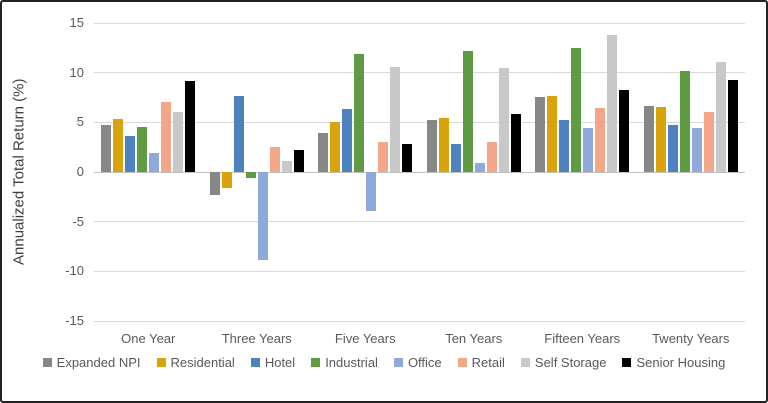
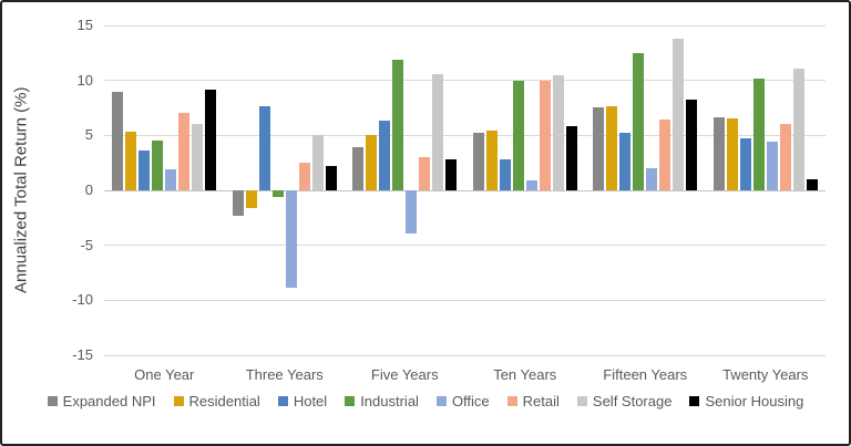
Expanded NPI/One Year: 5 -> 9
Self Storage/Three Years: 1 -> 5
Industrial/Ten Years: 12 -> 10
Retail/Ten Years: 3 -> 10
Office/Fifteen Years: 4 -> 2
Senior Housing/Twenty Years: 9 -> 1
